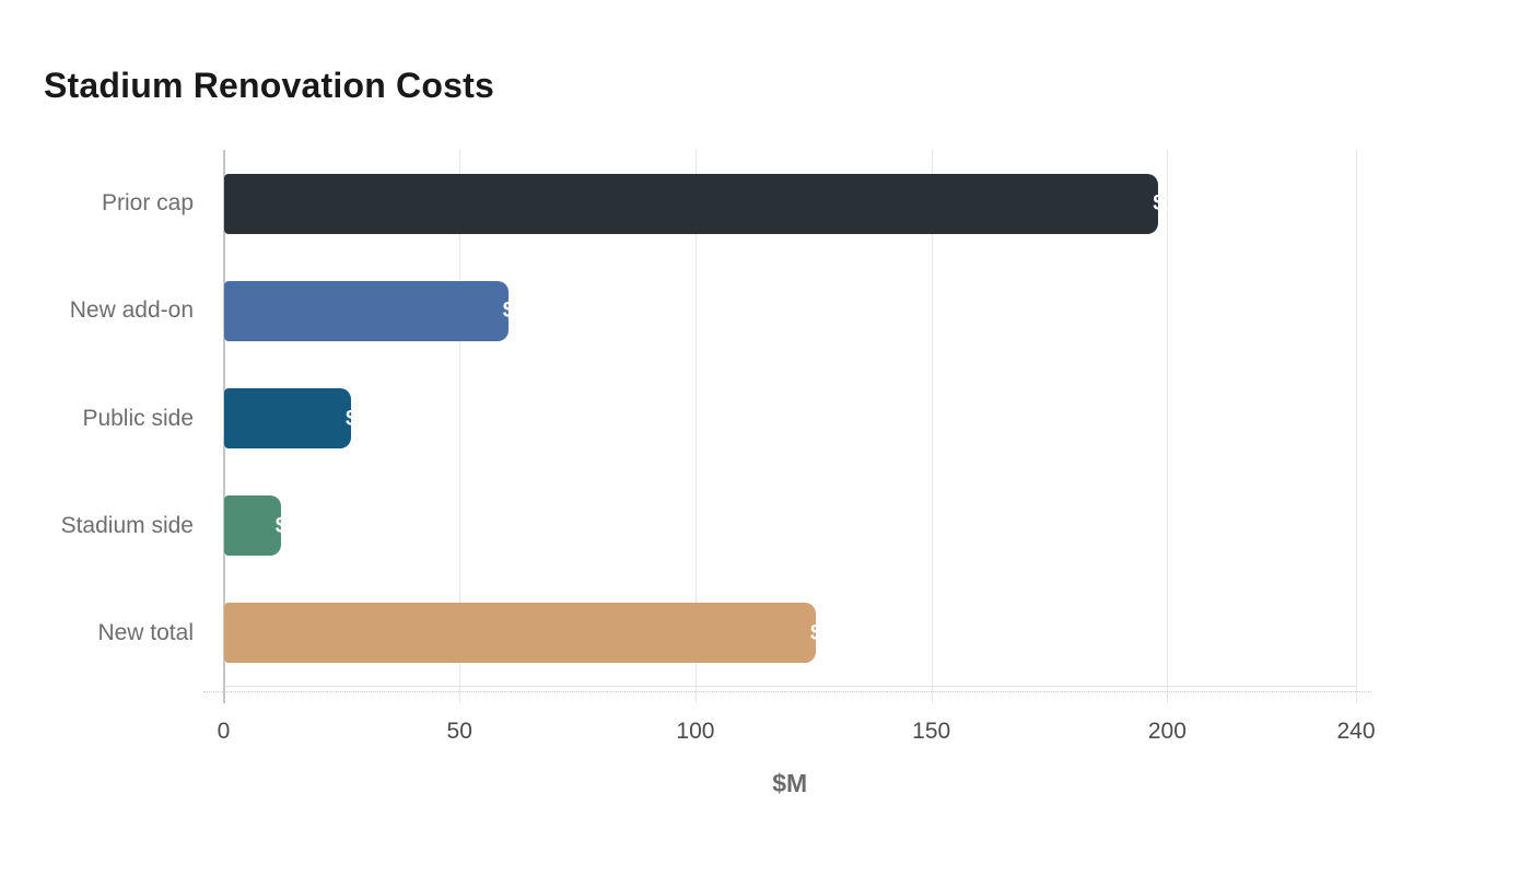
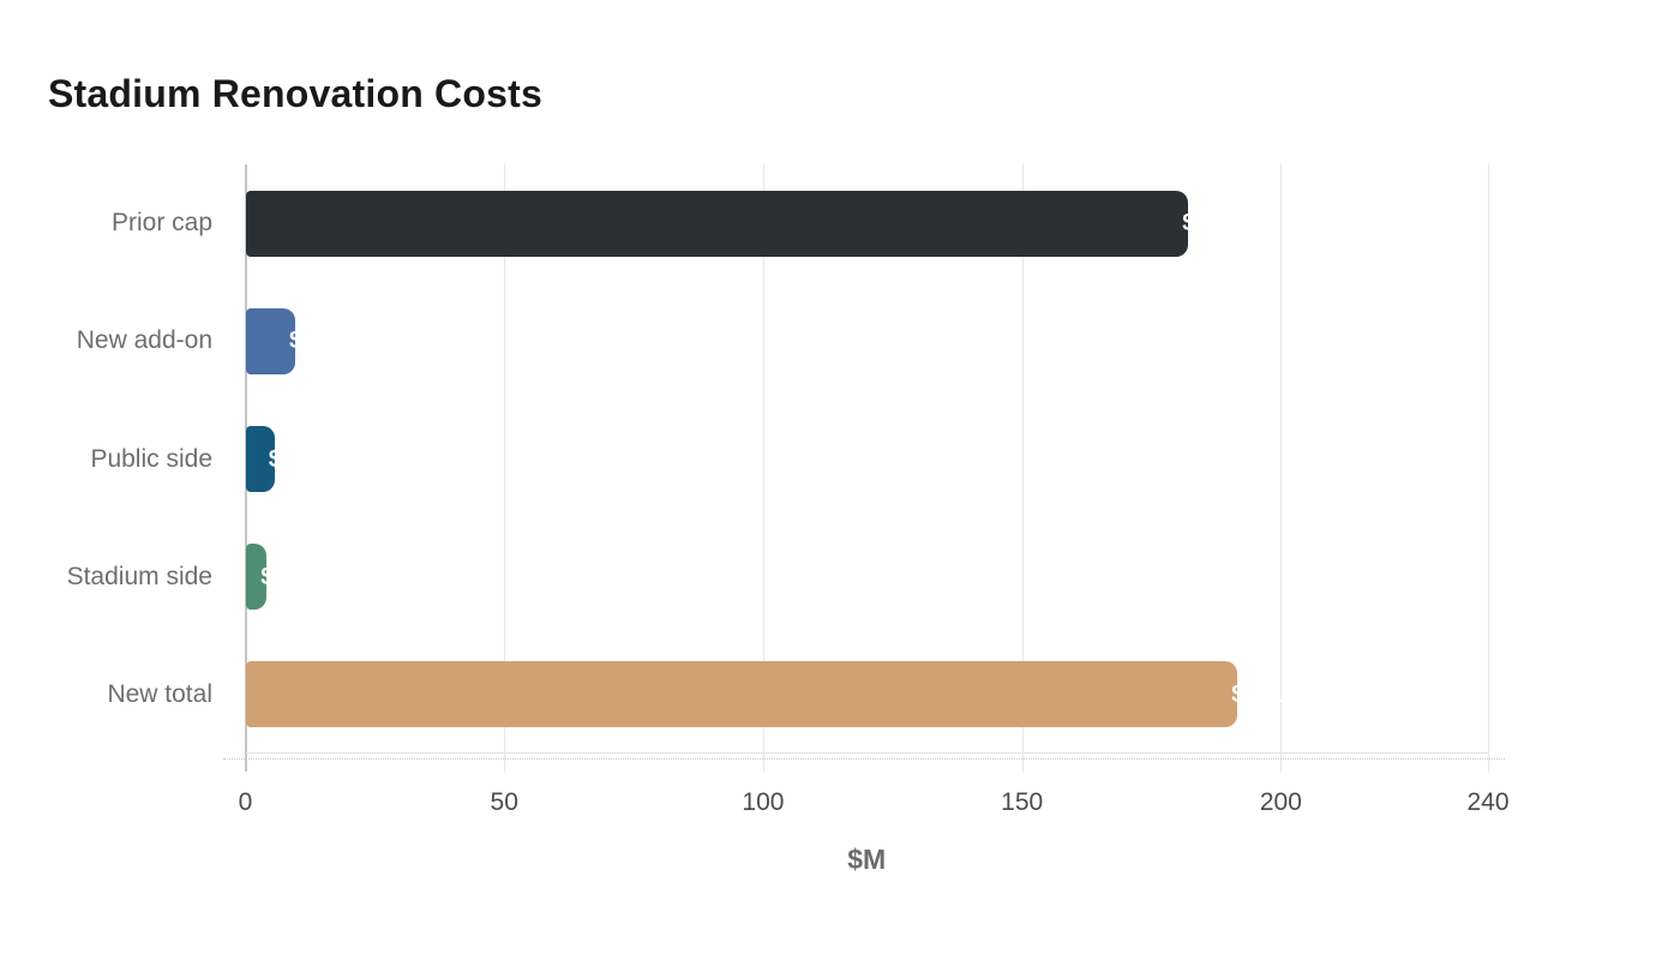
Prior cap: $198M -> $182M
New add-on: $60.2M -> $9.5M
Public side: $26.9M -> $5.5M
Stadium side: $12M -> $4M
New total: $125.4M -> $191.5M
